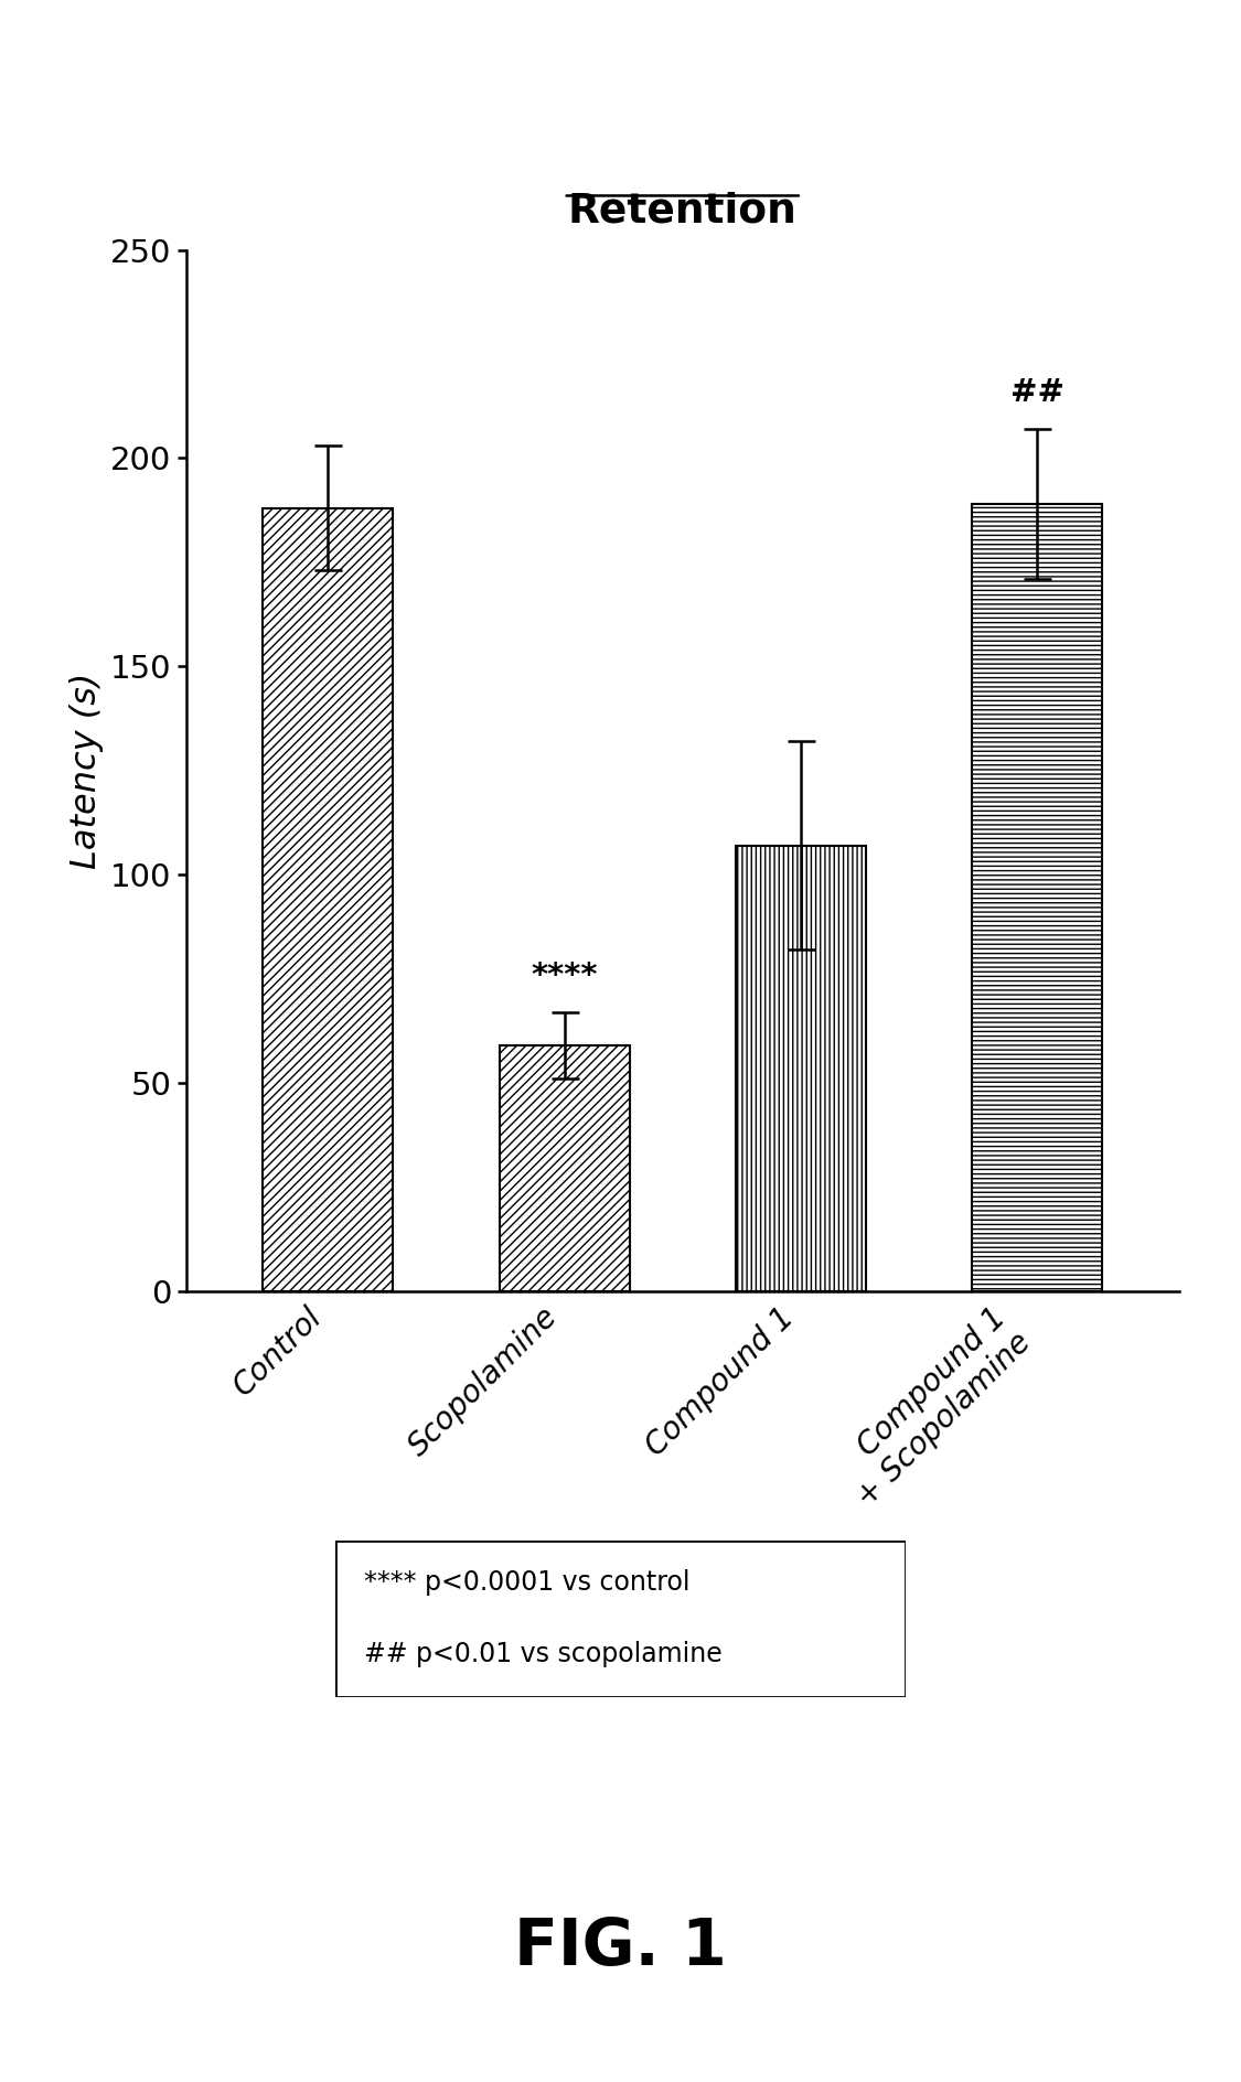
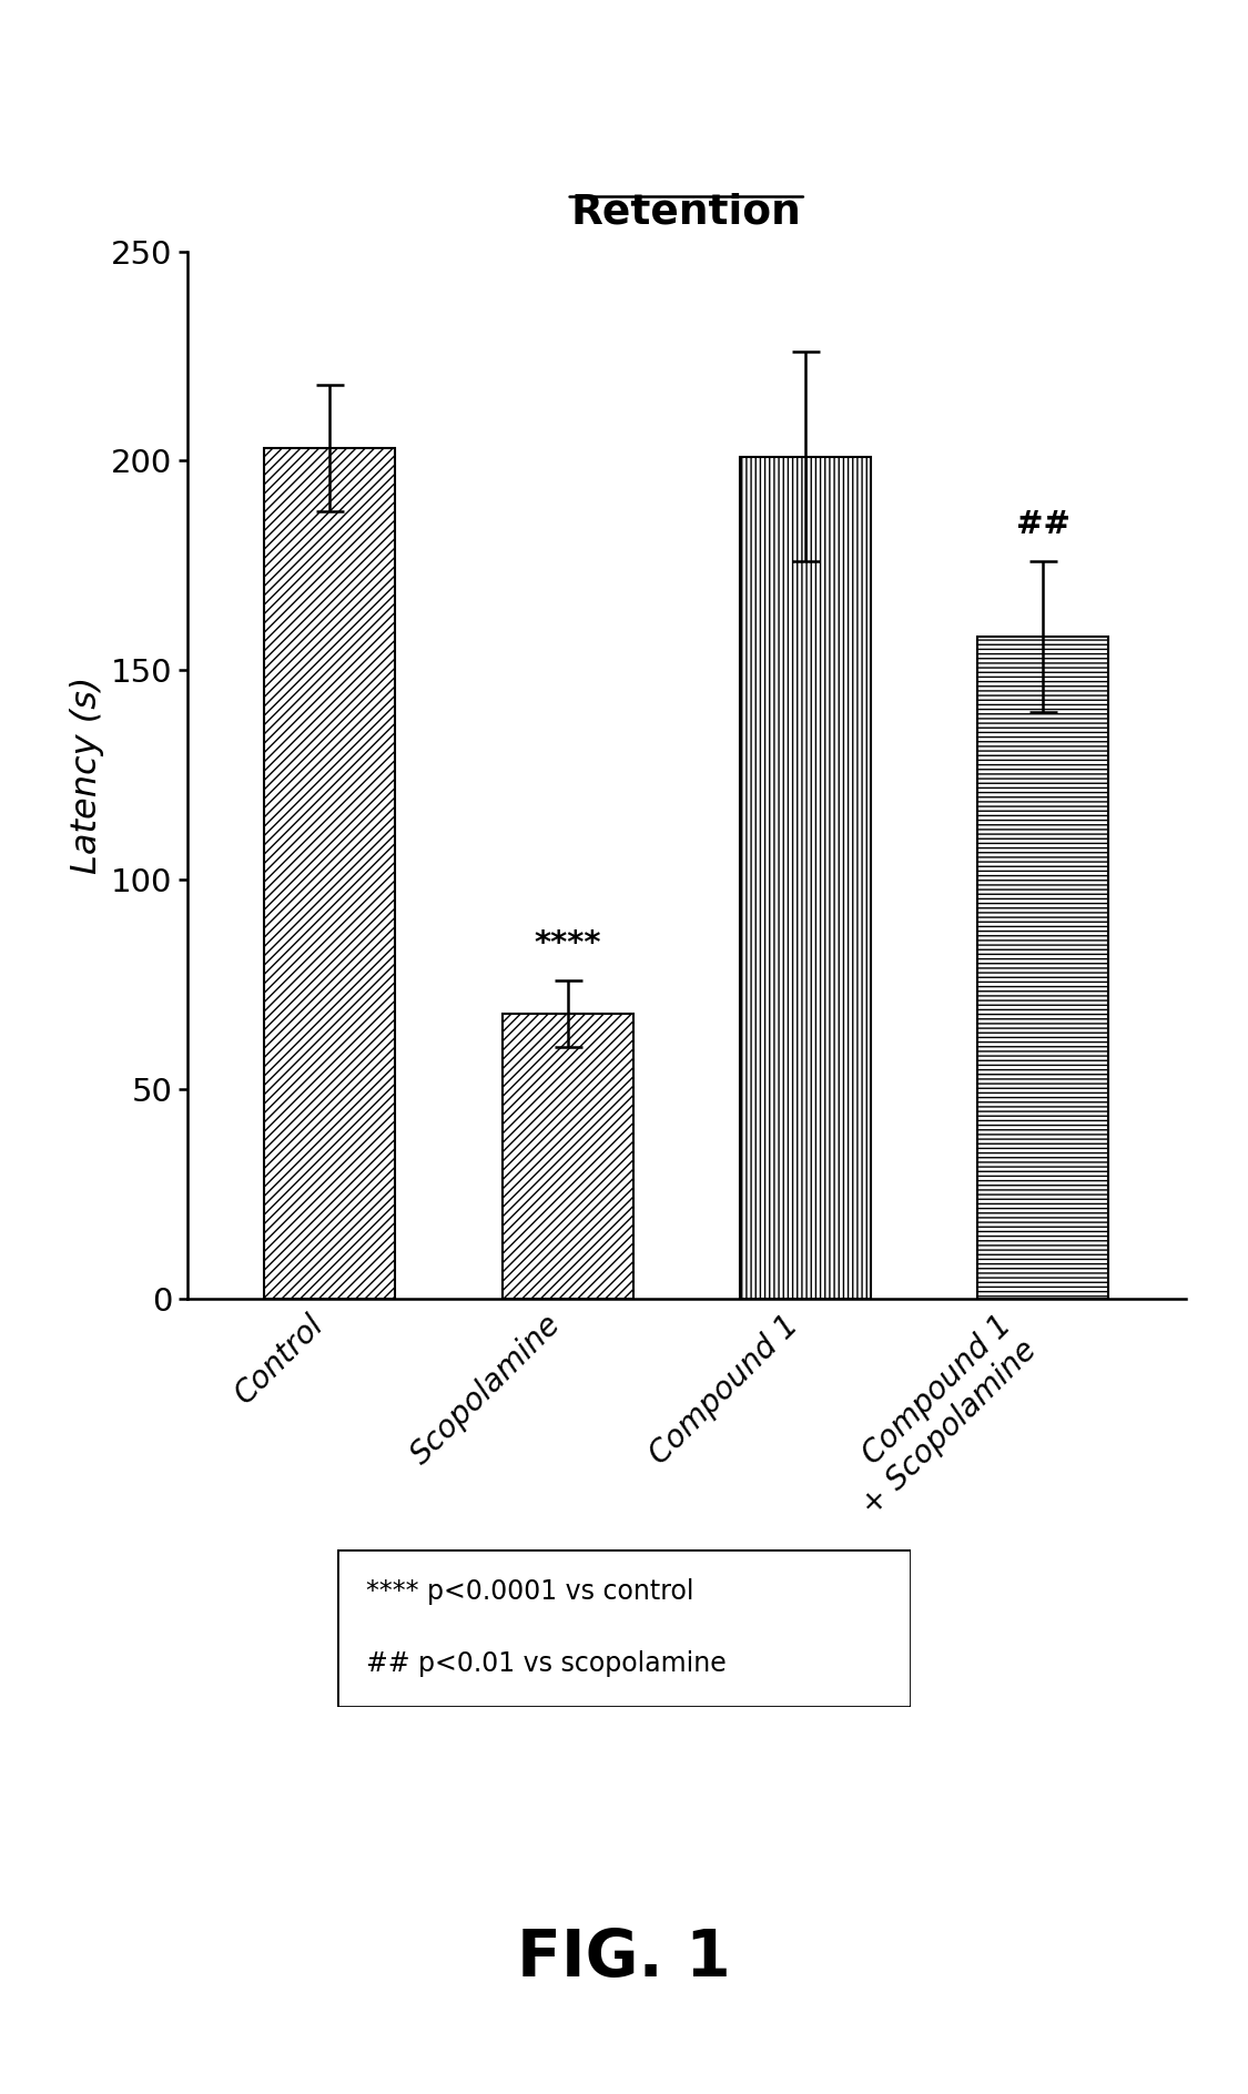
Control: 188 -> 203
Scopolamine: 59 -> 68
Compound 1: 107 -> 201
Compound 1 + Scopolamine: 189 -> 158
